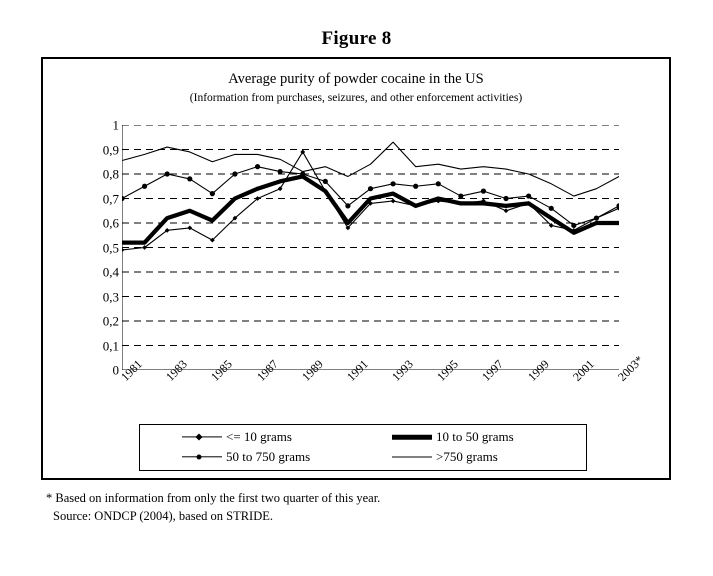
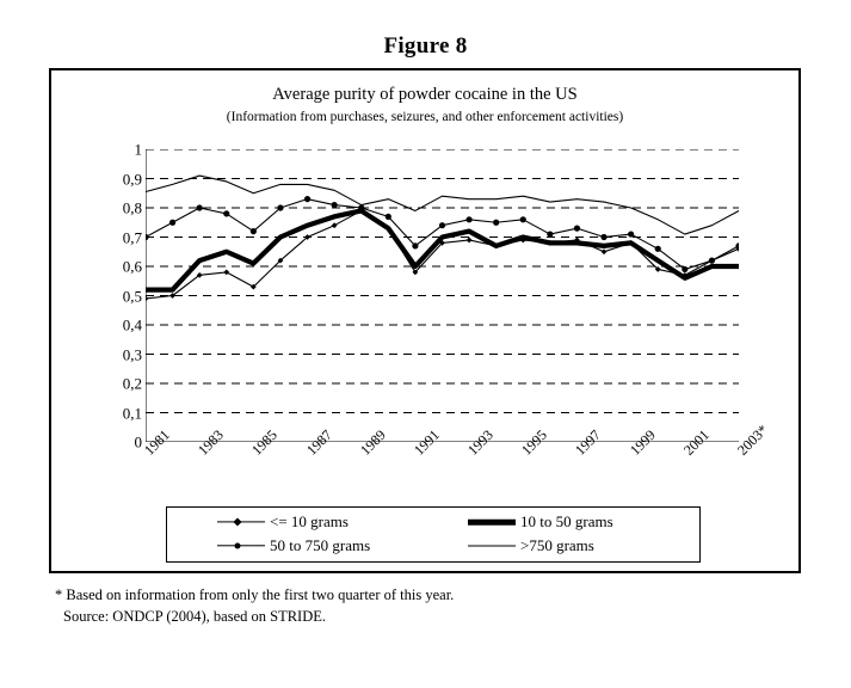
<= 10 grams/1989: 0,89 -> 0,79
>750 grams/1993: 0,93 -> 0,83
